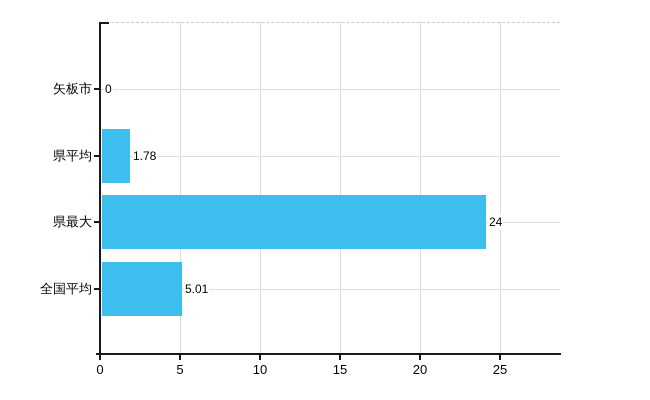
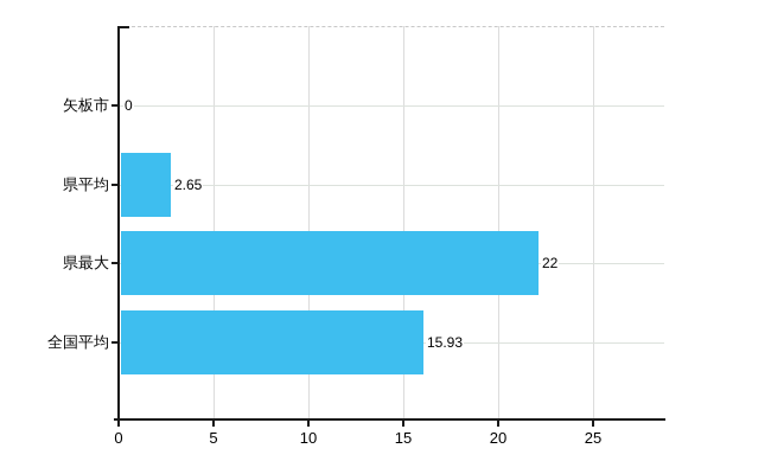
県平均: 1.78 -> 2.65
県最大: 24 -> 22
全国平均: 5.01 -> 15.93
